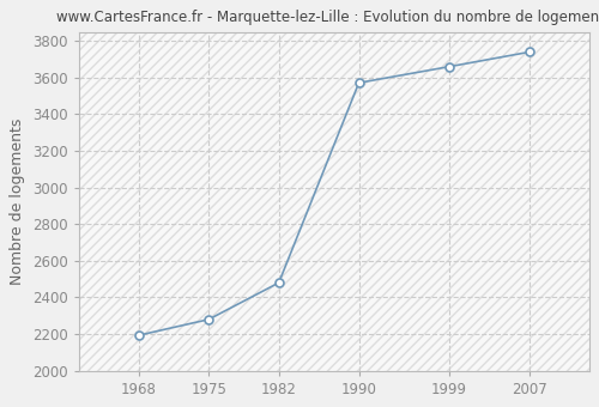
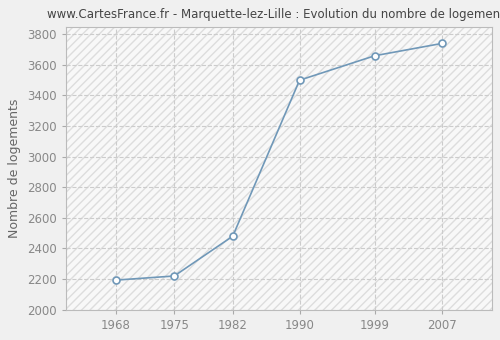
1975: 2280 -> 2220
1990: 3570 -> 3500
